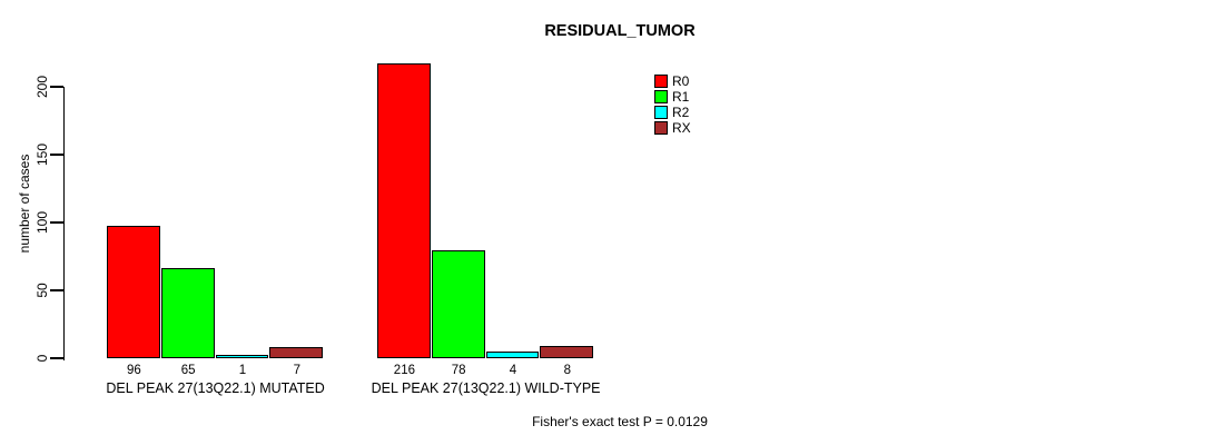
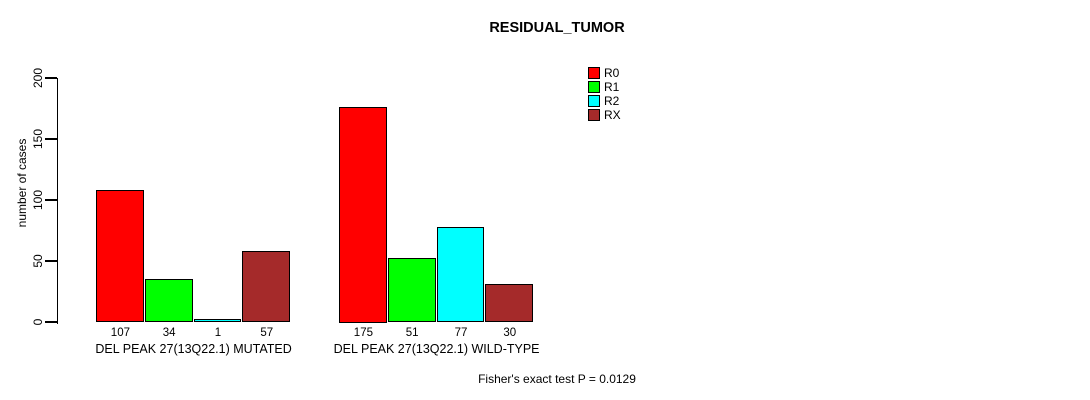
R0/DEL PEAK 27(13Q22.1) MUTATED: 96 -> 107
R1/DEL PEAK 27(13Q22.1) MUTATED: 65 -> 34
RX/DEL PEAK 27(13Q22.1) MUTATED: 7 -> 57
R0/DEL PEAK 27(13Q22.1) WILD-TYPE: 216 -> 175
R1/DEL PEAK 27(13Q22.1) WILD-TYPE: 78 -> 51
R2/DEL PEAK 27(13Q22.1) WILD-TYPE: 4 -> 77
RX/DEL PEAK 27(13Q22.1) WILD-TYPE: 8 -> 30
